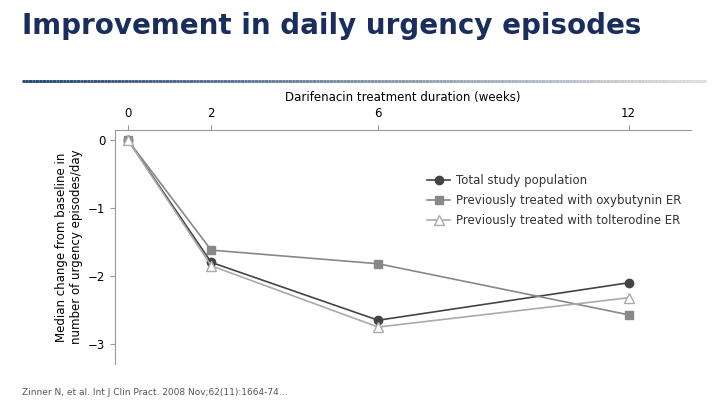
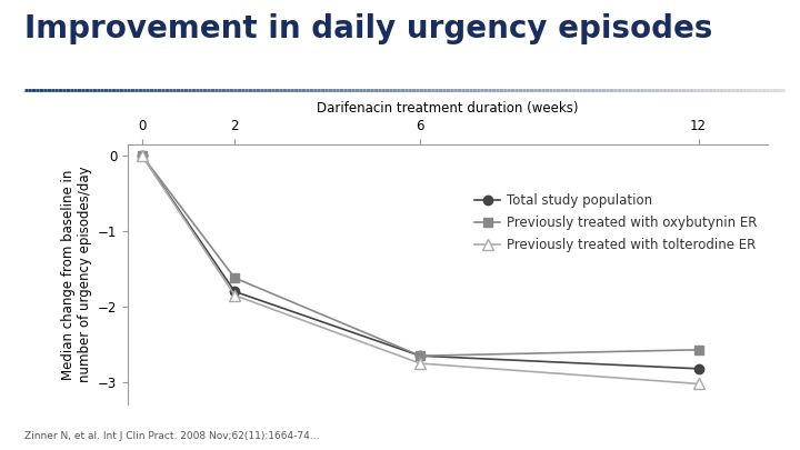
Previously treated with oxybutynin ER/6: -1.82 -> -2.65
Total study population/12: -2.10 -> -2.82
Previously treated with tolterodine ER/12: -2.32 -> -3.02
